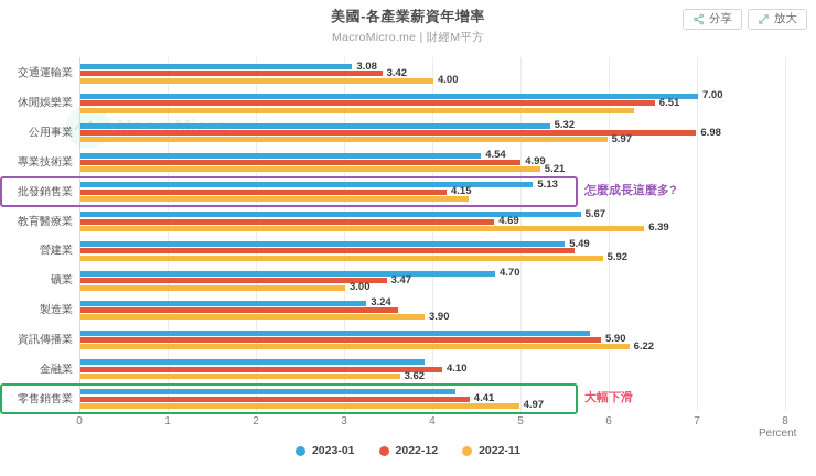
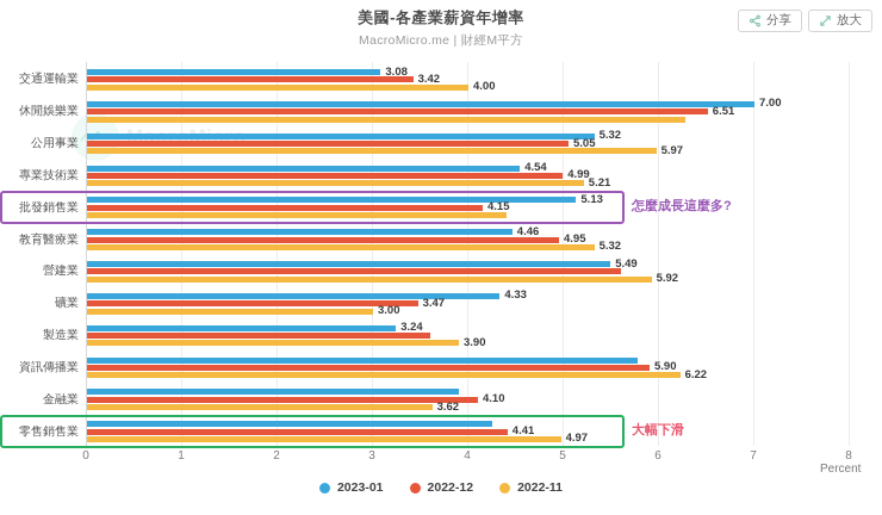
2022-12/公用事業: 6.98 -> 5.05
2023-01/教育醫療業: 5.67 -> 4.46
2022-12/教育醫療業: 4.69 -> 4.95
2022-11/教育醫療業: 6.39 -> 5.32
2023-01/礦業: 4.70 -> 4.33
